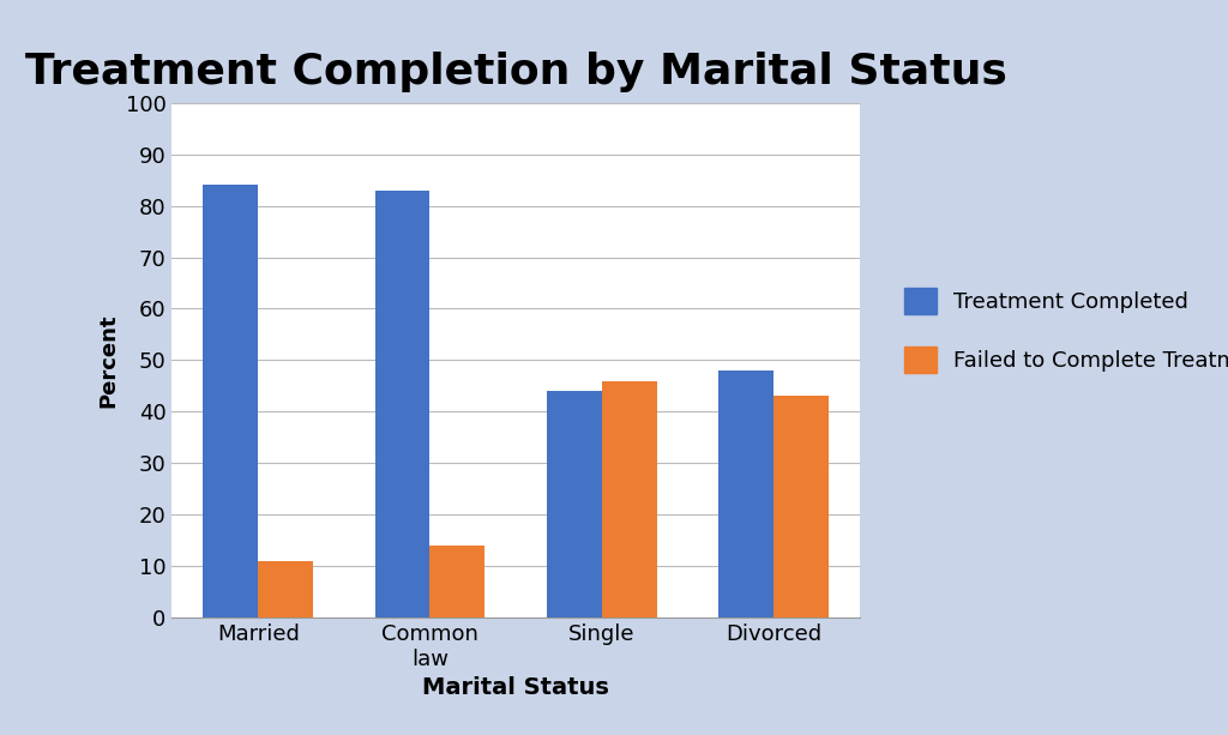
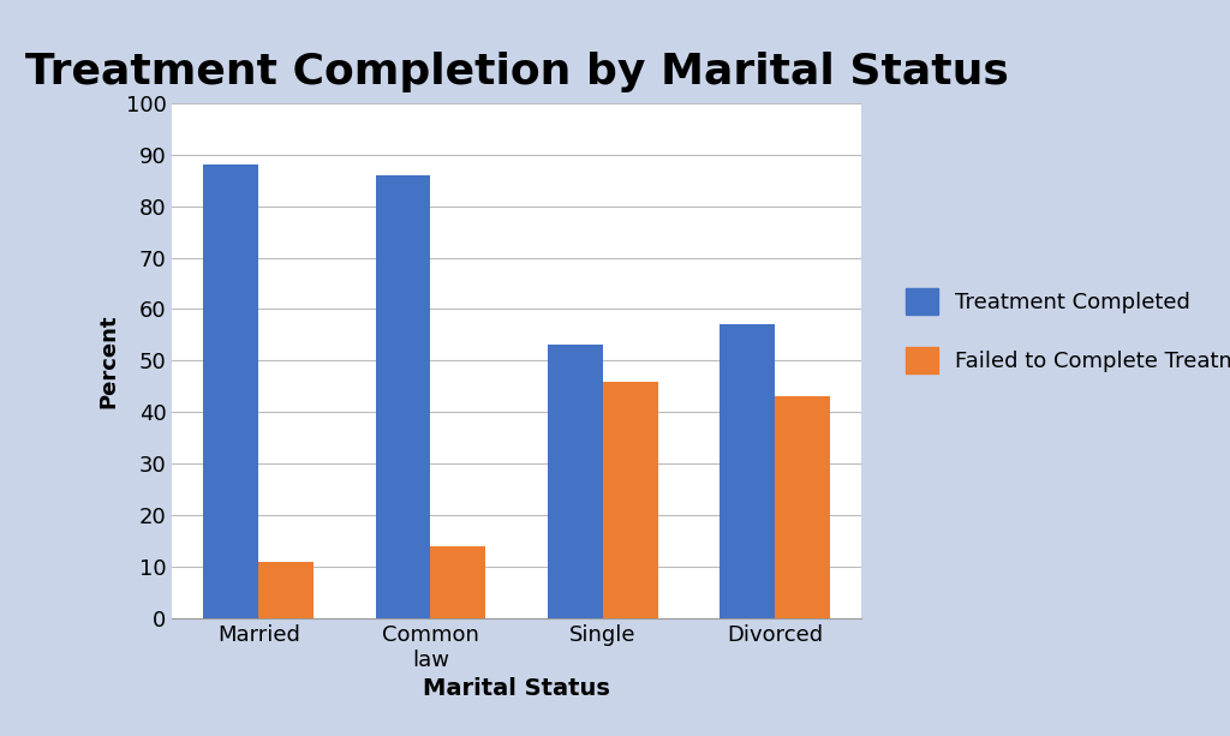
Treatment Completed/Married: 84 -> 88
Treatment Completed/Common law: 83 -> 86
Treatment Completed/Single: 44 -> 53
Treatment Completed/Divorced: 48 -> 57
